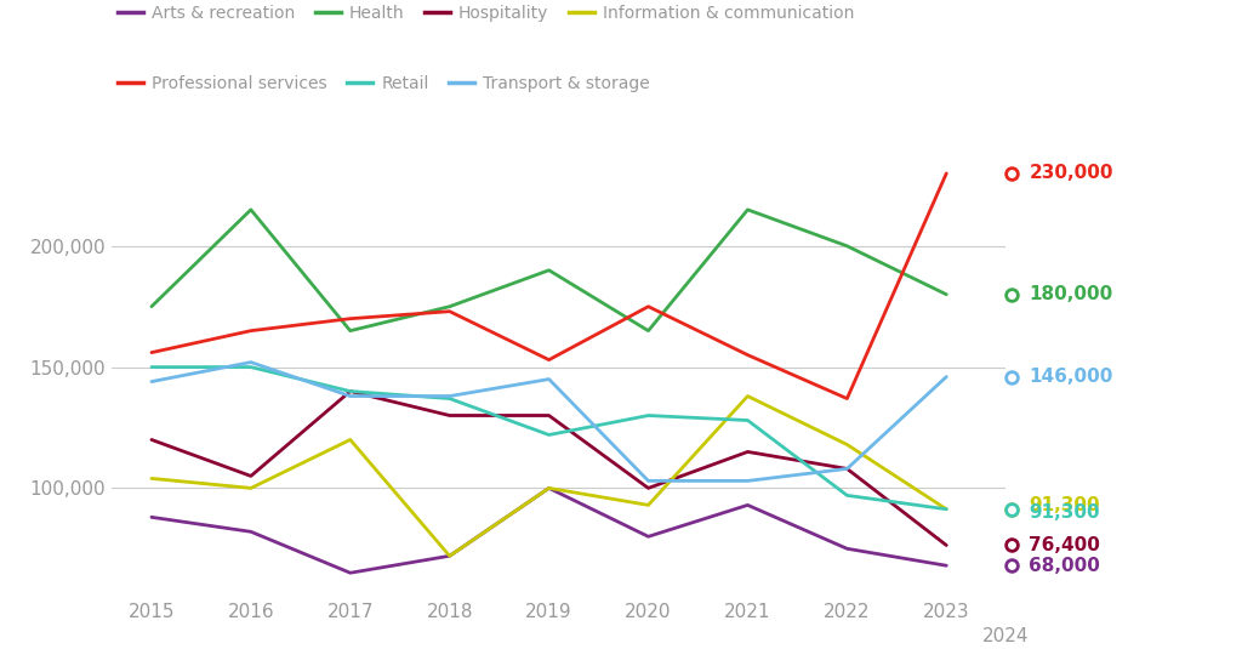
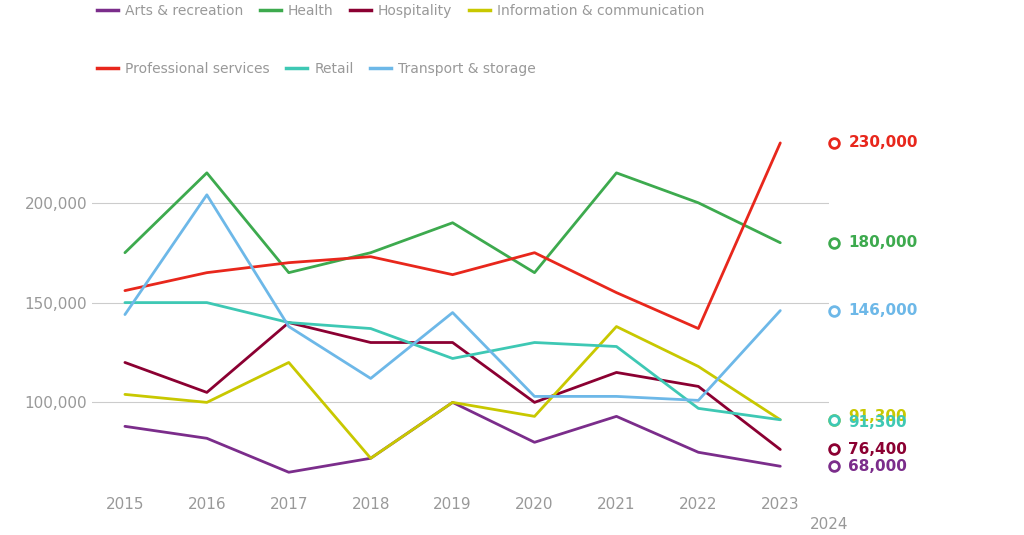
Transport & storage/2016: 152,000 -> 204,000
Transport & storage/2018: 138,000 -> 112,000
Professional services/2019: 153,000 -> 164,000
Transport & storage/2022: 108,000 -> 101,000
